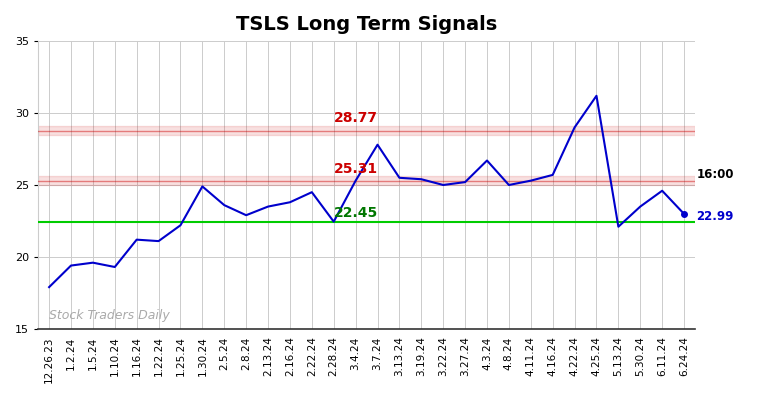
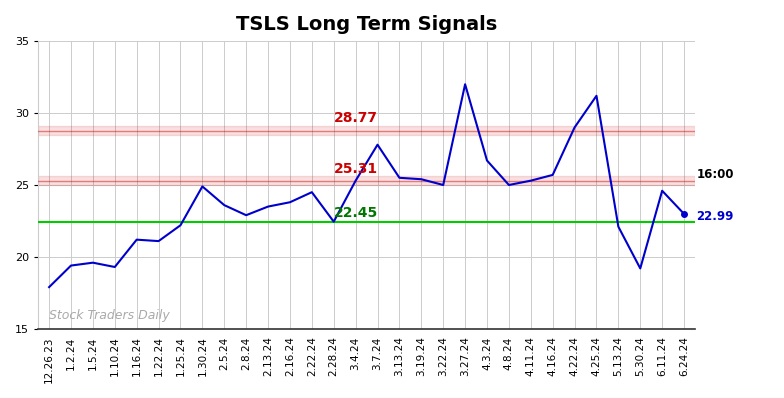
3.27.24: 25.2 -> 32.0
5.30.24: 23.5 -> 19.2
